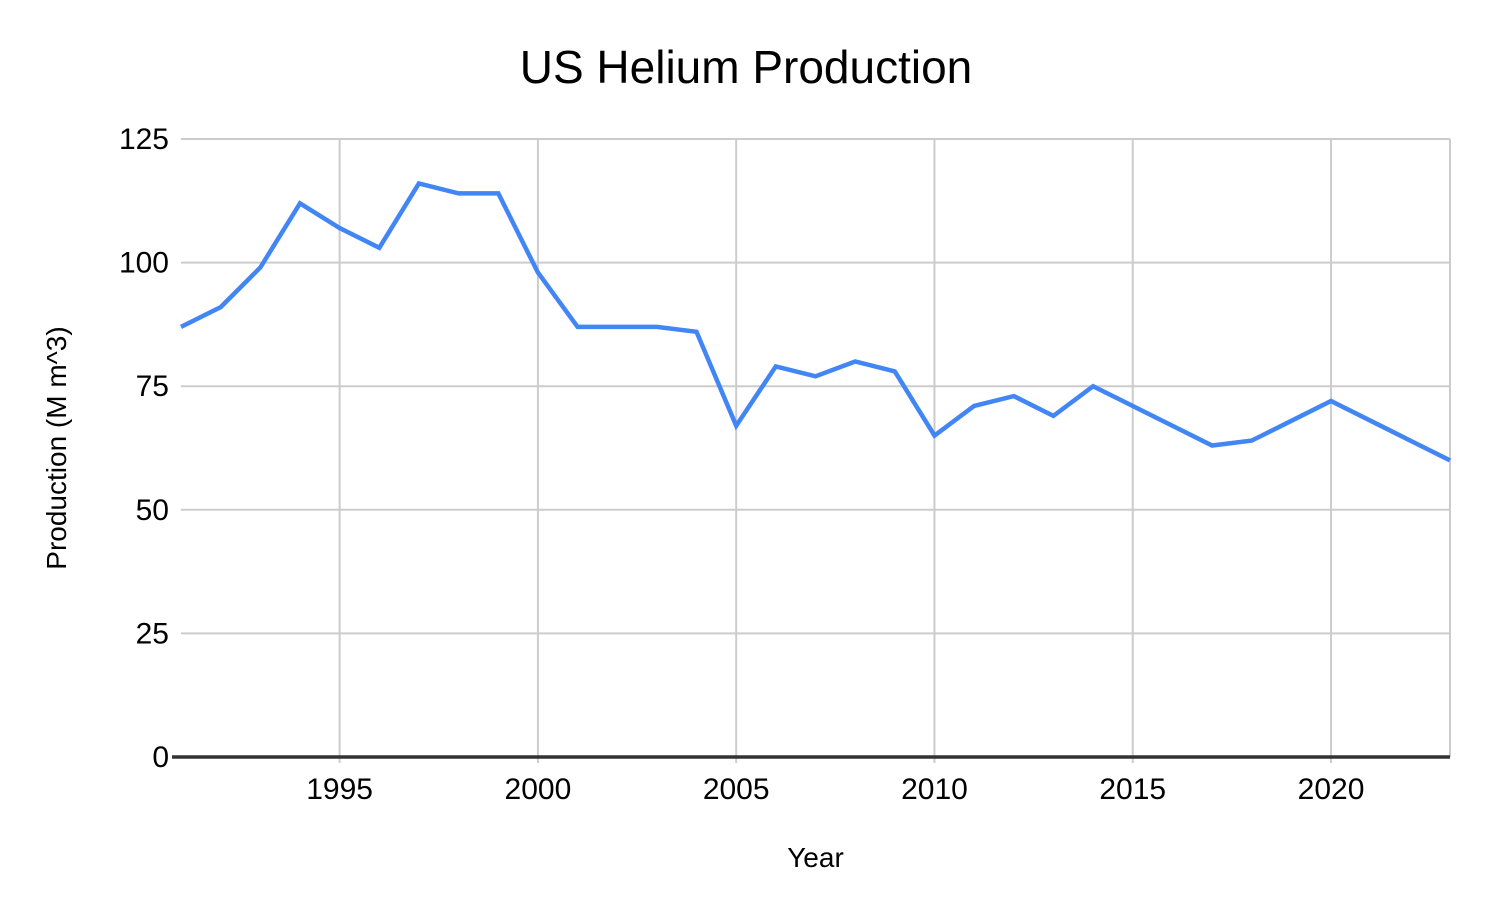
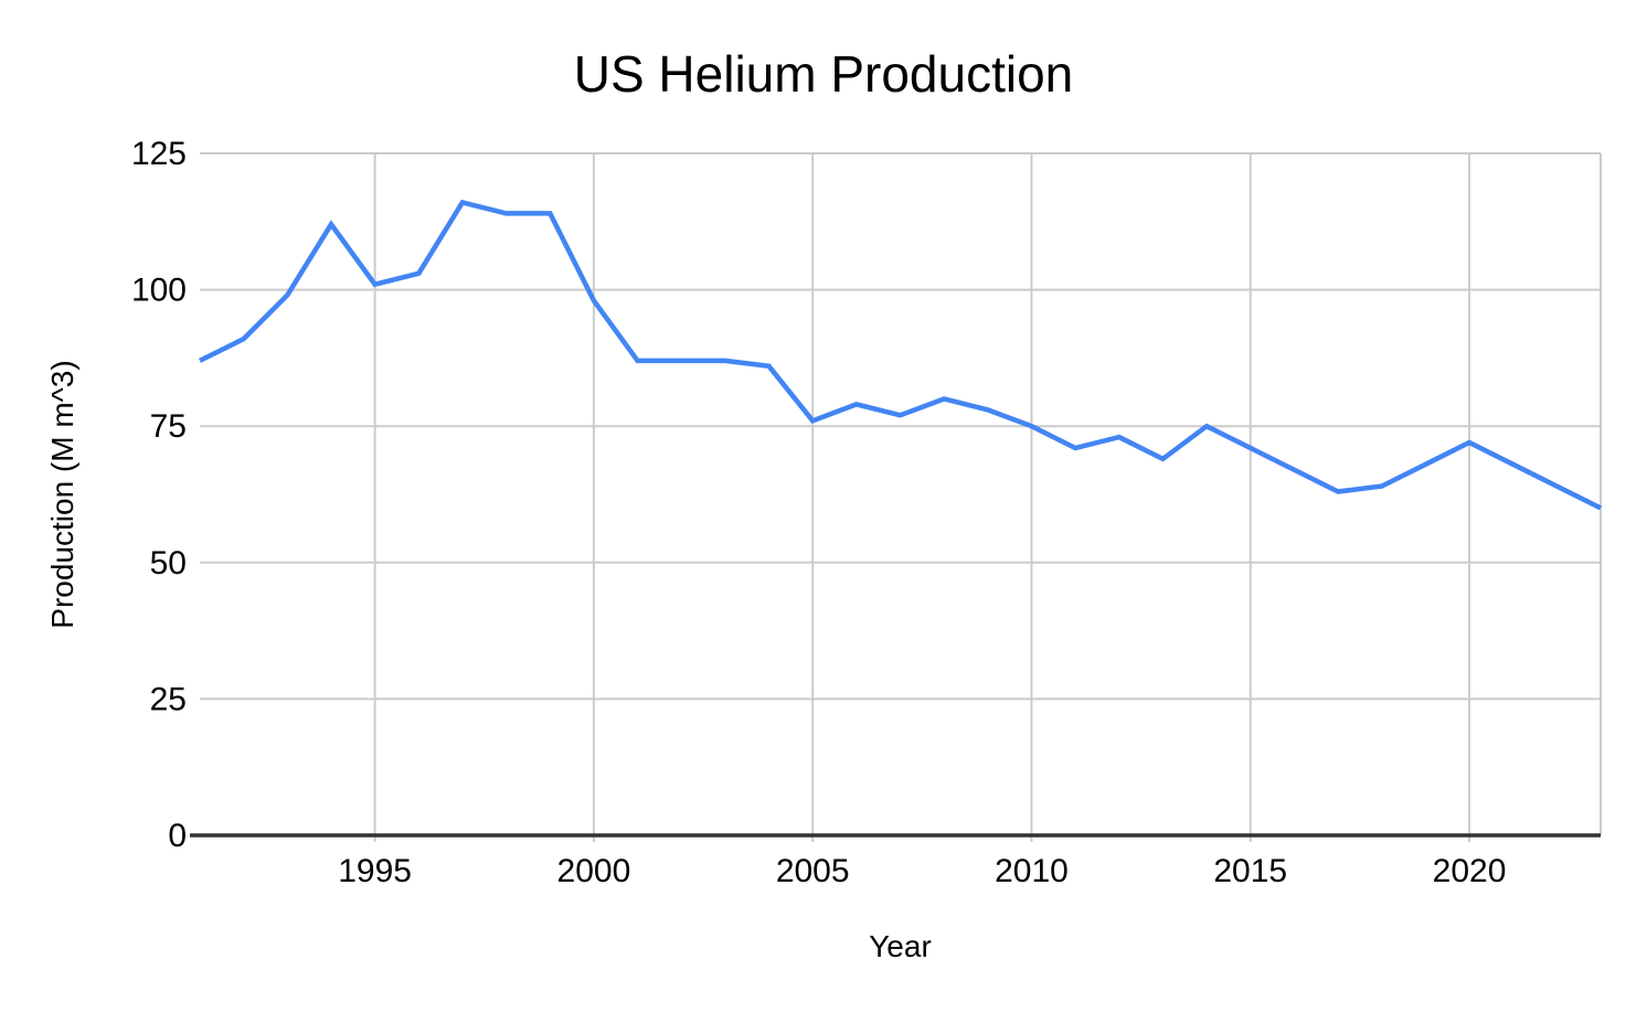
1995: 107 -> 101
2005: 67 -> 76
2010: 65 -> 75
